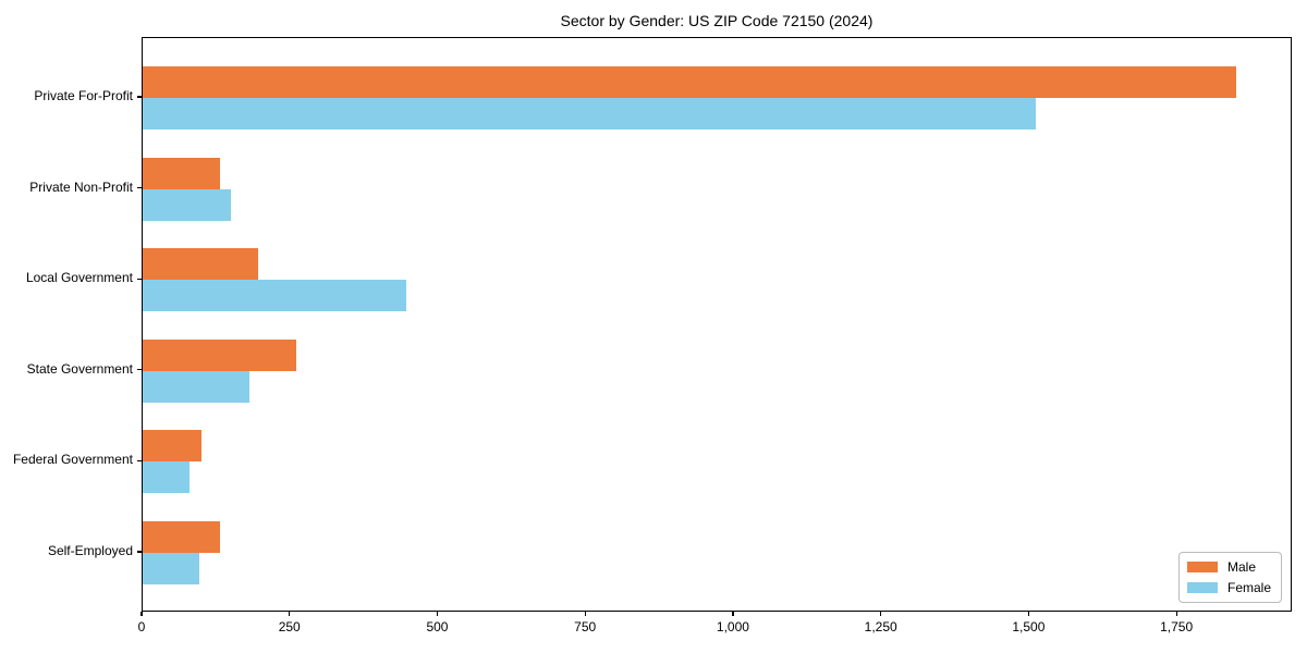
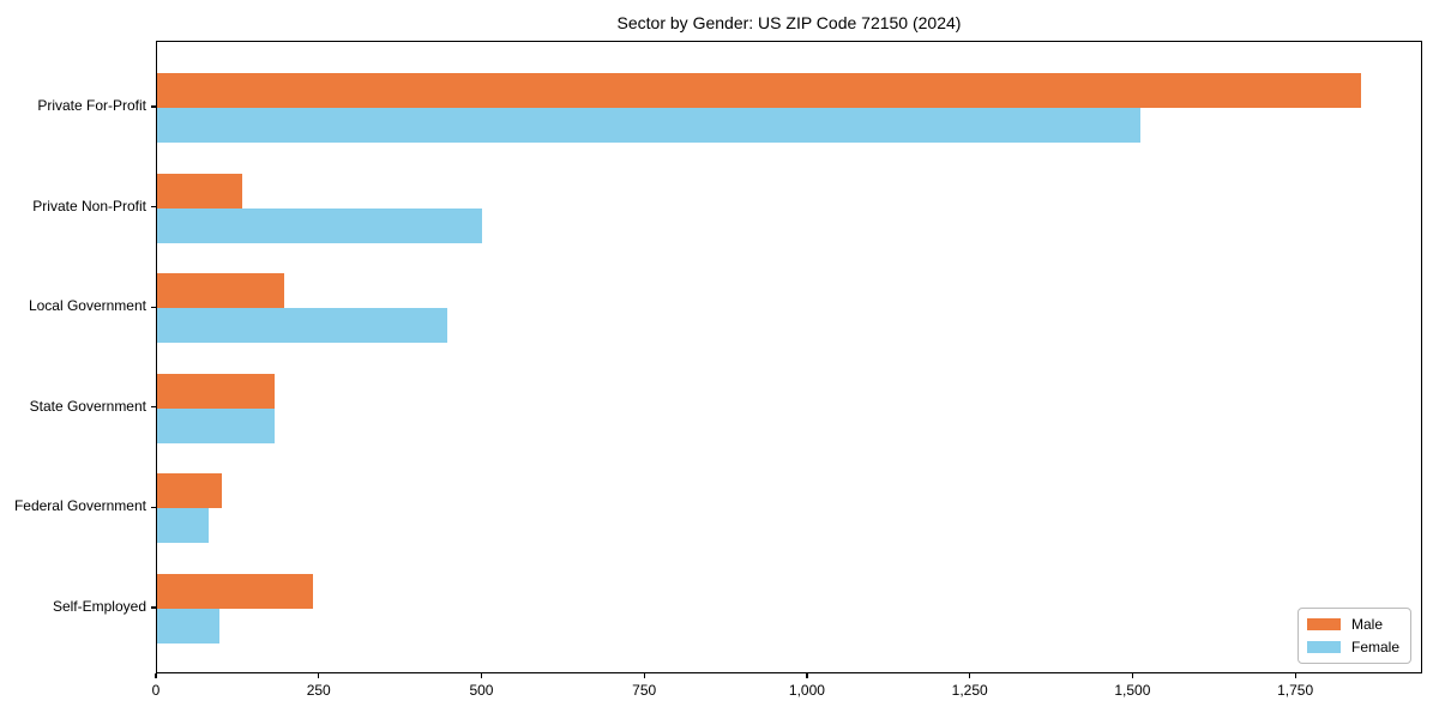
Female/Private Non-Profit: 150 -> 500
Male/State Government: 260 -> 180
Male/Self-Employed: 130 -> 240
